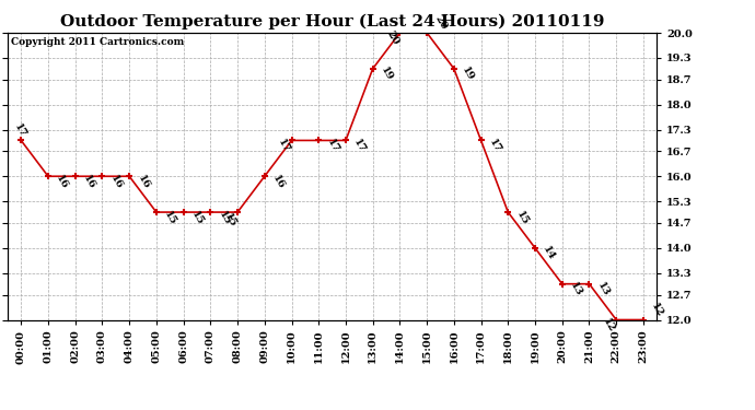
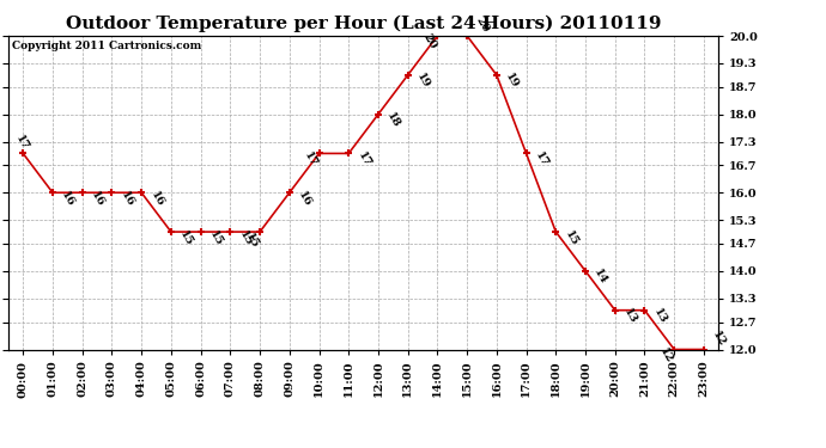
12:00: 17 -> 18
